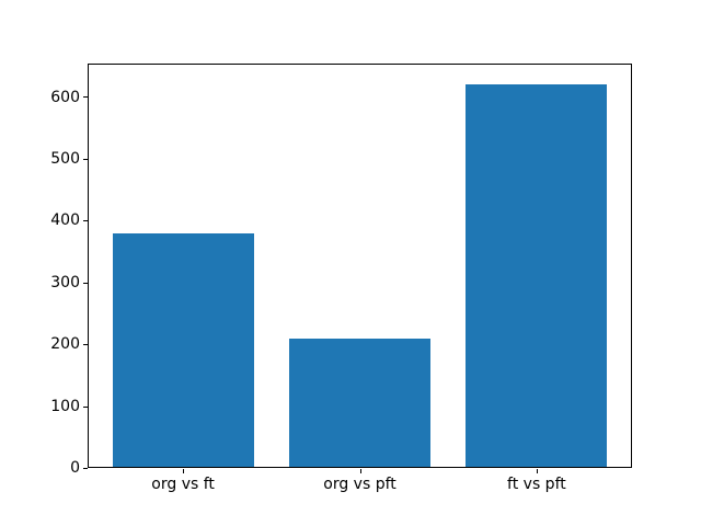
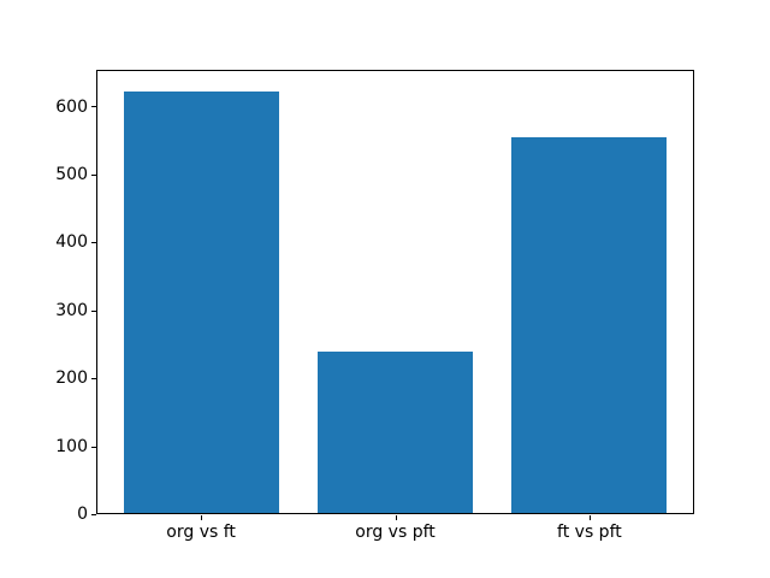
org vs ft: 380 -> 620
org vs pft: 210 -> 240
ft vs pft: 620 -> 550
